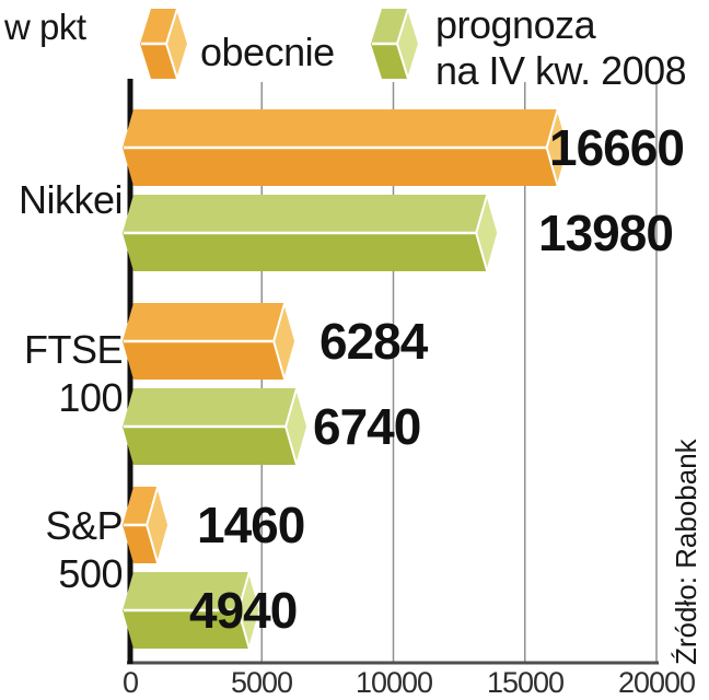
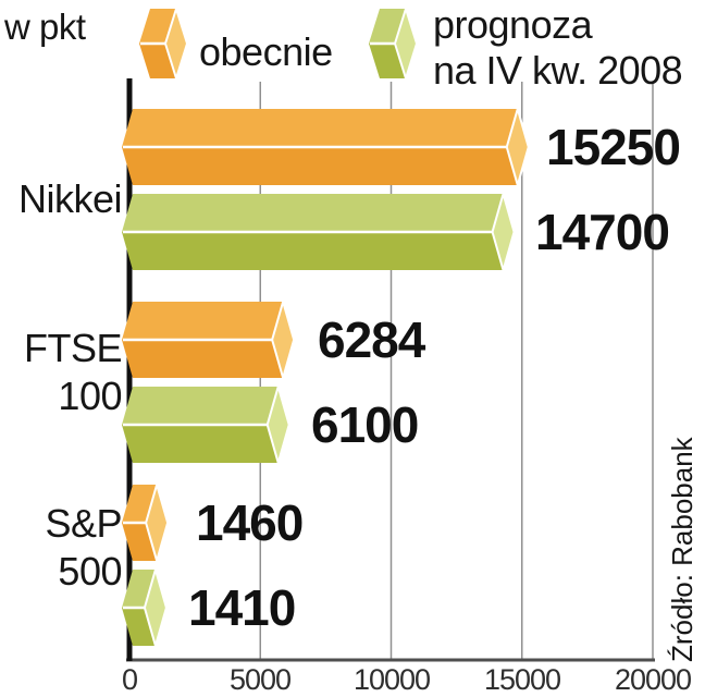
obecnie/Nikkei: 16660 -> 15250
prognoza na IV kw. 2008/Nikkei: 13980 -> 14700
prognoza na IV kw. 2008/FTSE 100: 6740 -> 6100
prognoza na IV kw. 2008/S&P 500: 4940 -> 1410
